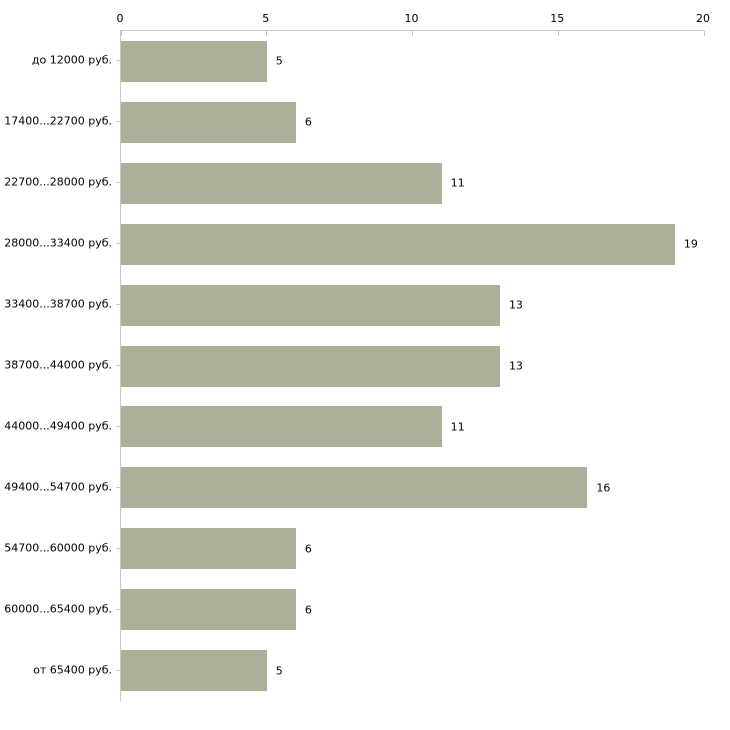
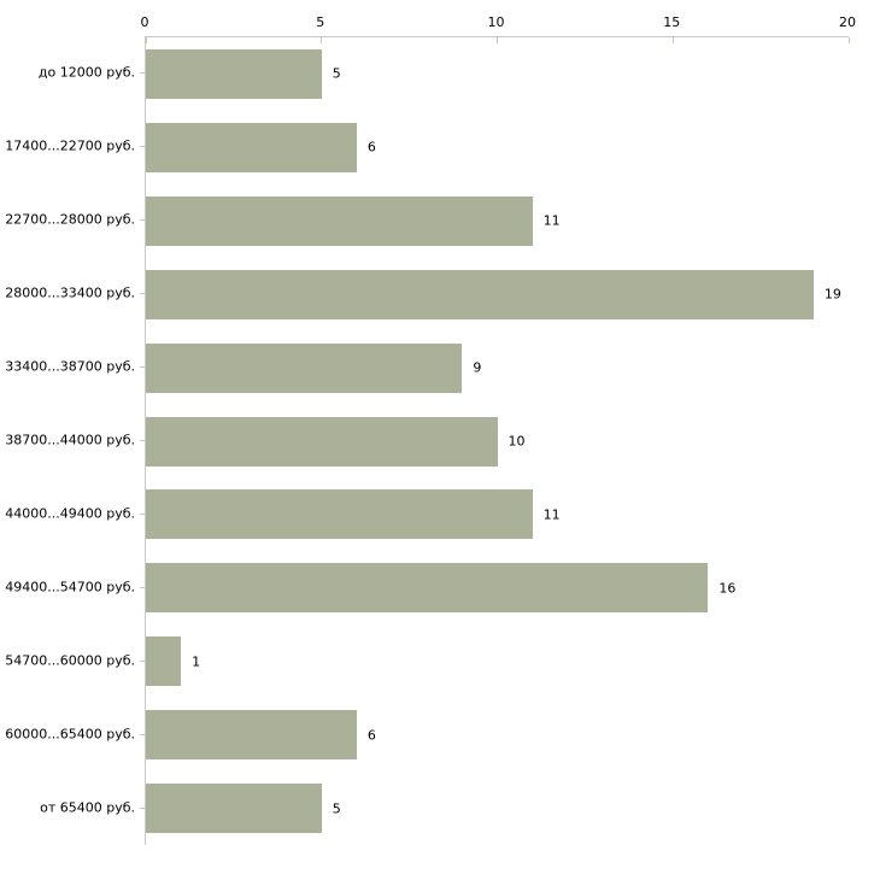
33400...38700 руб.: 13 -> 9
38700...44000 руб.: 13 -> 10
54700...60000 руб.: 6 -> 1
